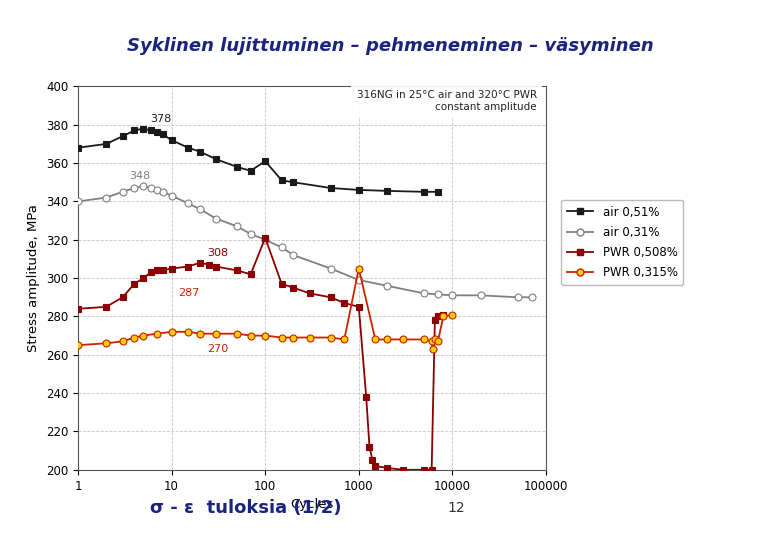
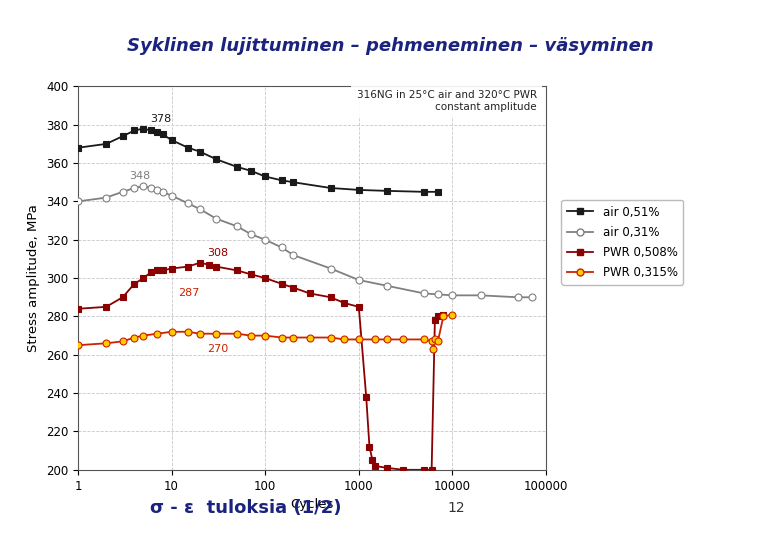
air 0,51%/100: 361 -> 353
PWR 0,508%/100: 321 -> 300
PWR 0,315%/1000: 305 -> 268
